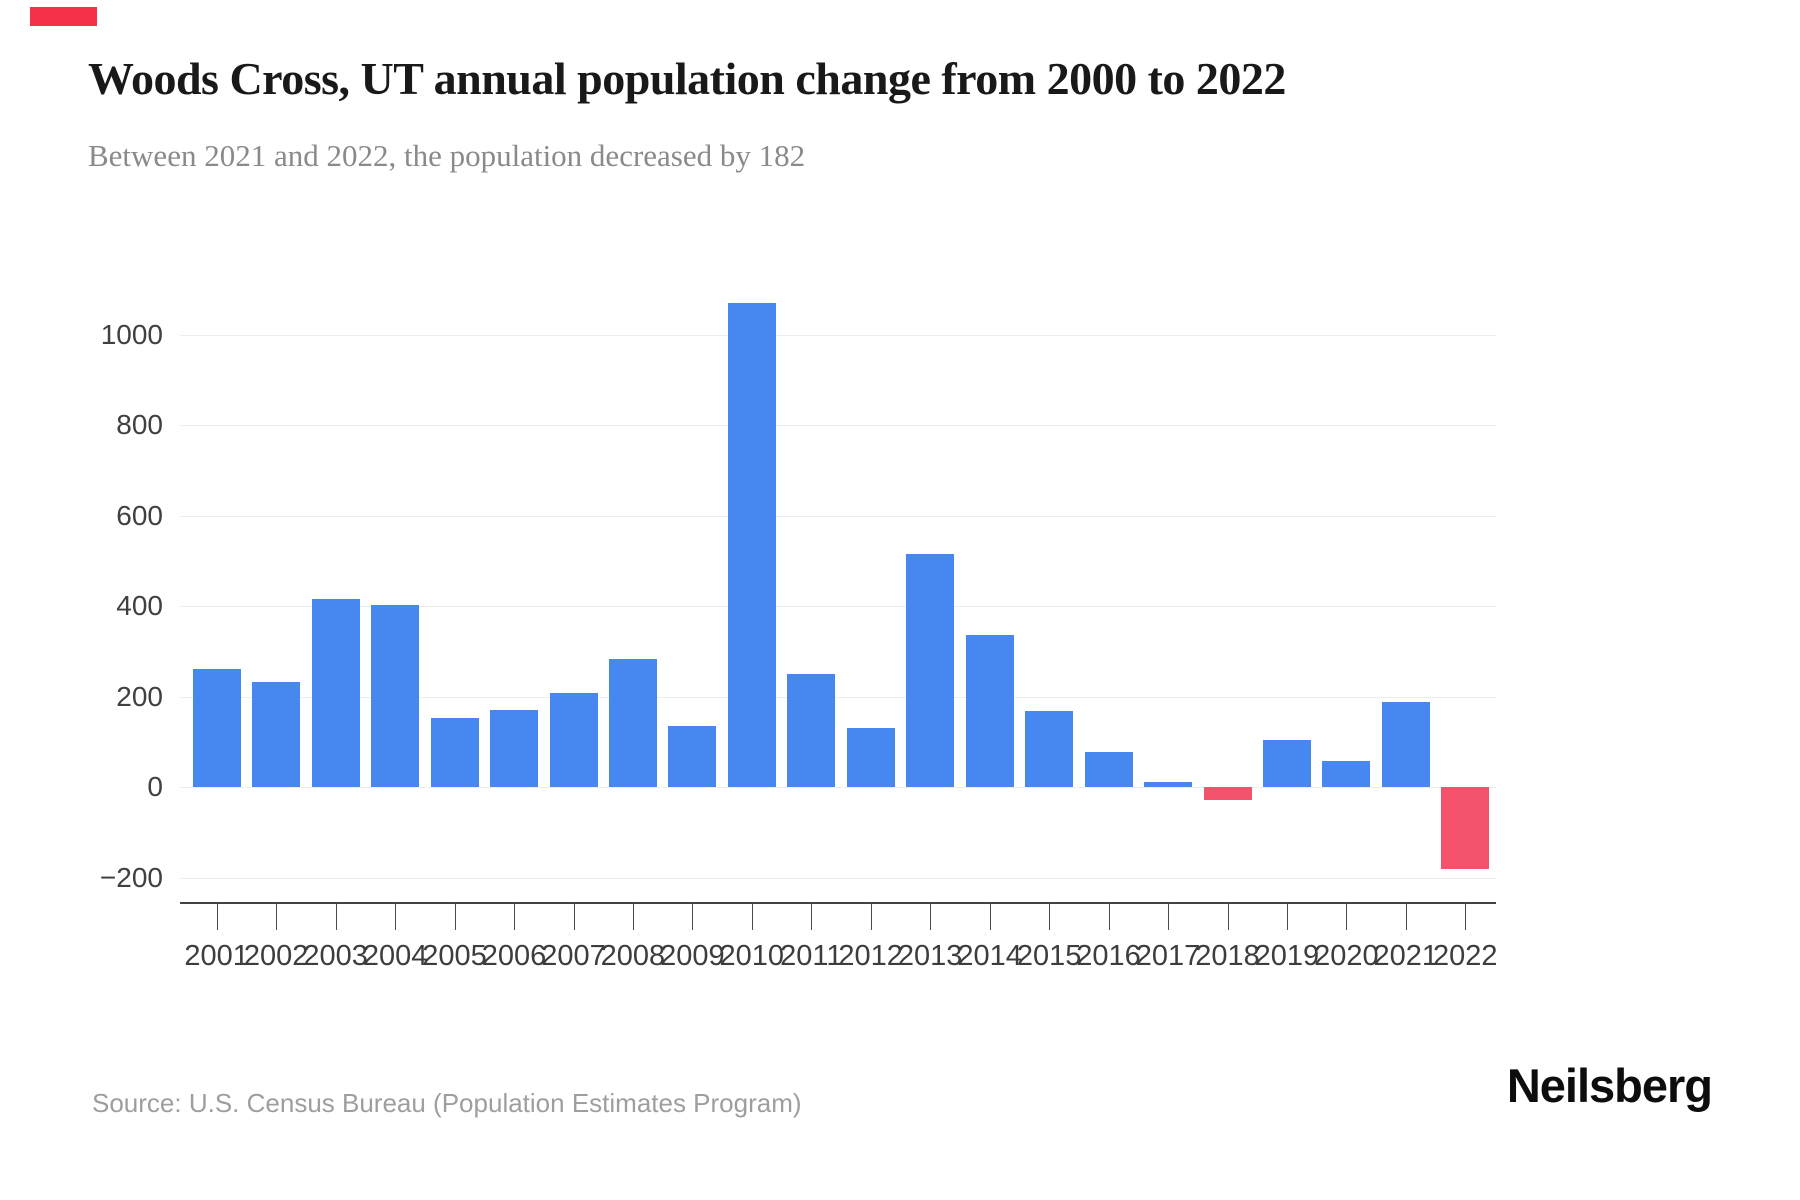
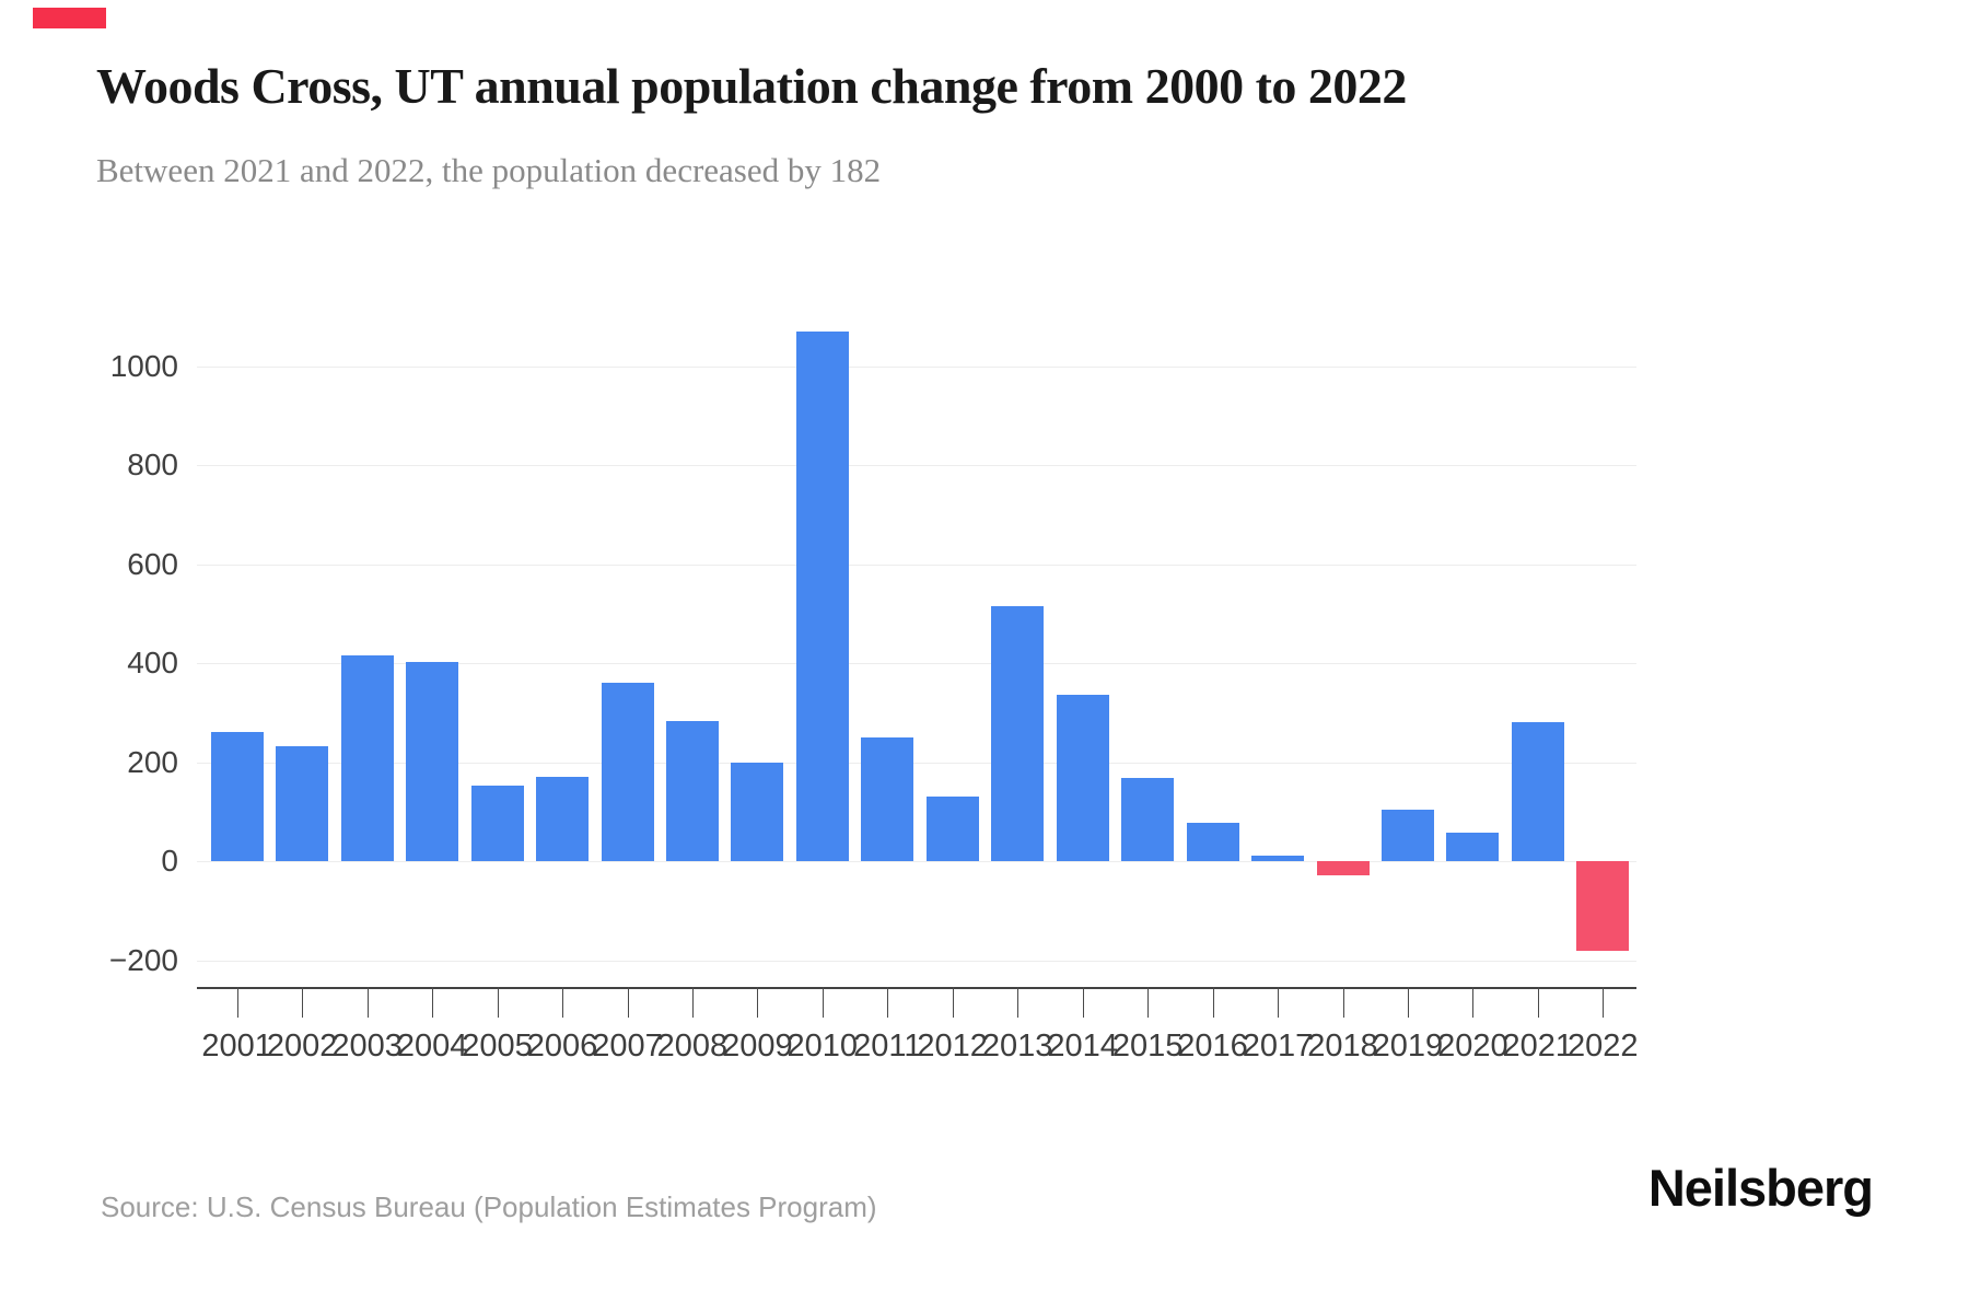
2007: 210 -> 360
2009: 130 -> 200
2021: 190 -> 280
